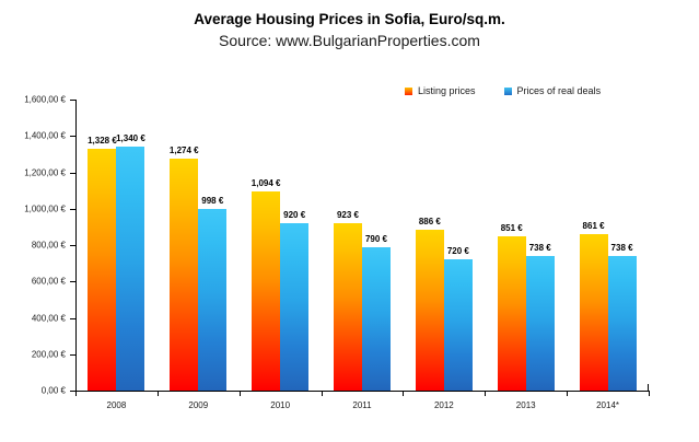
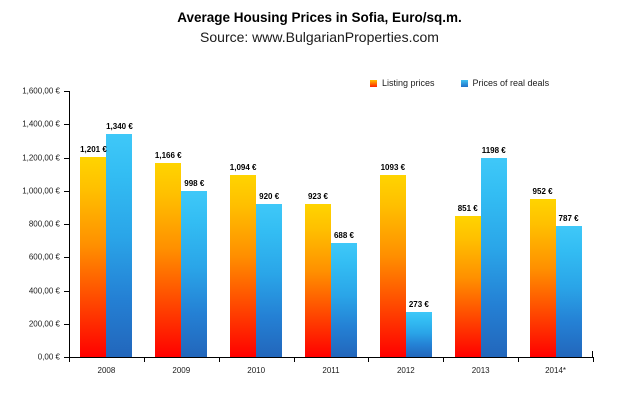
Listing prices/2008: 1,328 -> 1,201
Listing prices/2009: 1,274 -> 1,166
Prices of real deals/2011: 790 -> 688
Listing prices/2012: 886 -> 1093
Prices of real deals/2012: 720 -> 273
Prices of real deals/2013: 738 -> 1198
Listing prices/2014*: 861 -> 952
Prices of real deals/2014*: 738 -> 787
